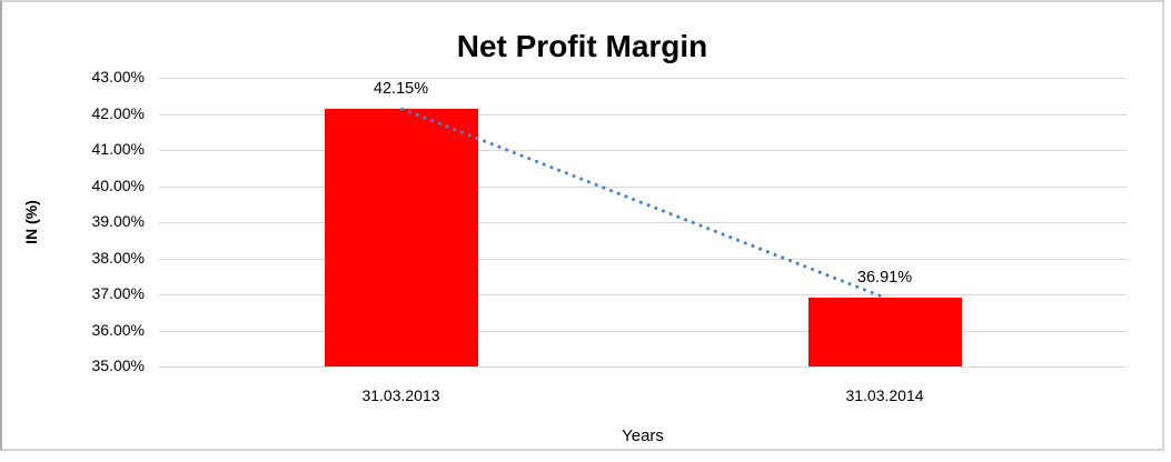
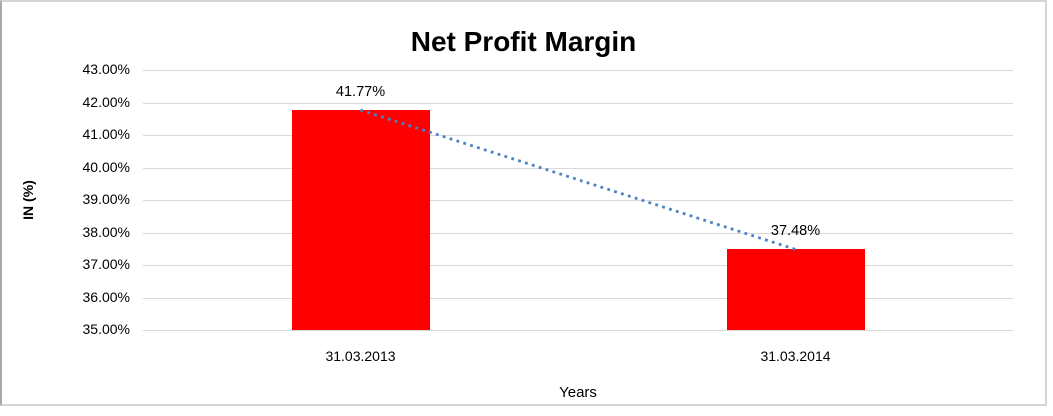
31.03.2013: 42.15% -> 41.77%
31.03.2014: 36.91% -> 37.48%
